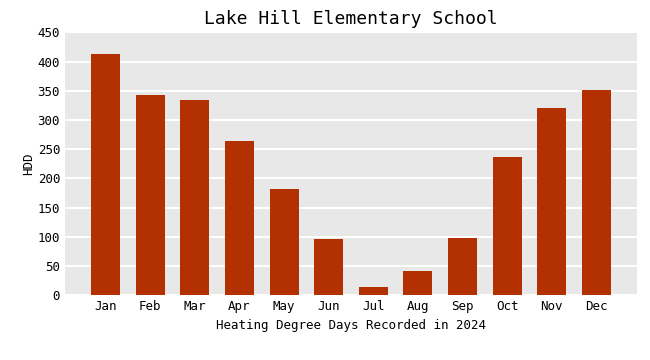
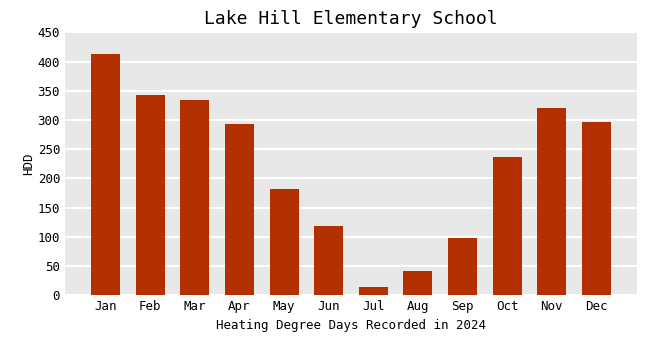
Apr: 264 -> 294
Jun: 96 -> 118
Dec: 352 -> 296
